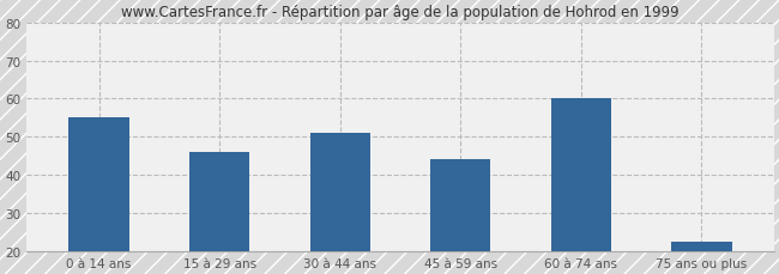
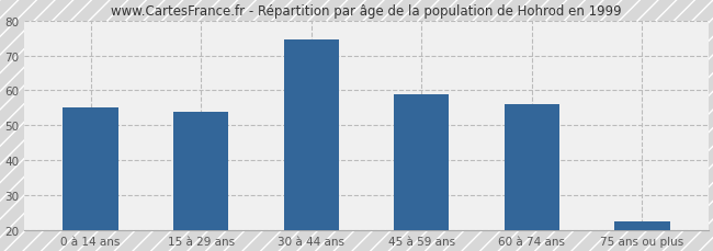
15 à 29 ans: 46.0 -> 54.0
30 à 44 ans: 51.0 -> 74.5
45 à 59 ans: 44.0 -> 59.0
60 à 74 ans: 60.0 -> 56.0
